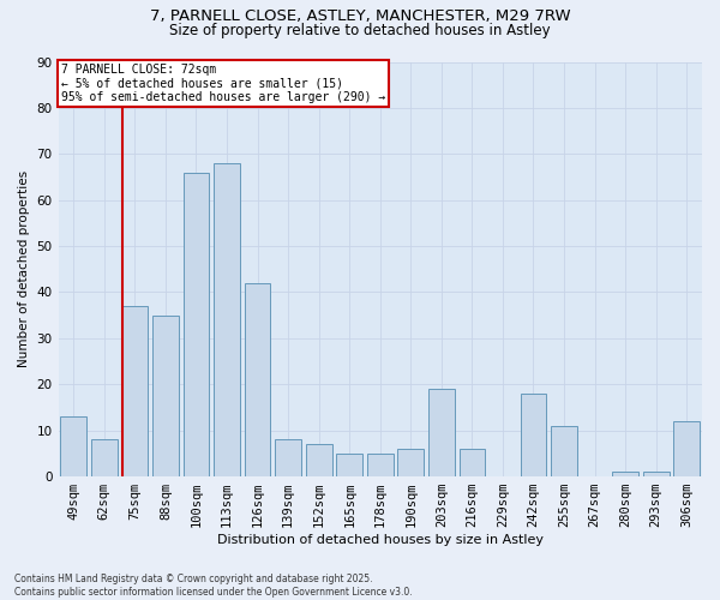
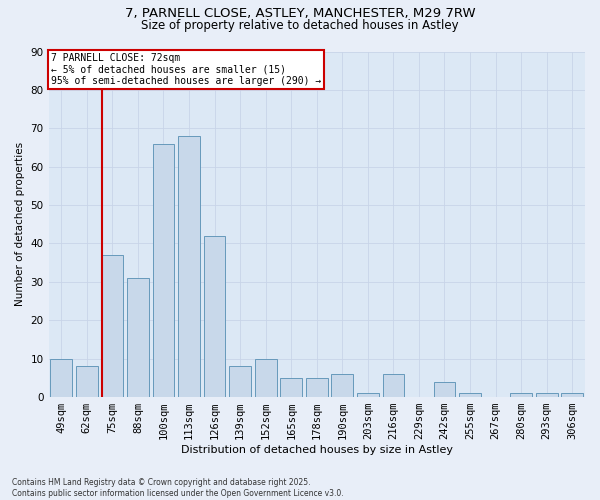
49sqm: 13 -> 10
88sqm: 35 -> 31
152sqm: 7 -> 10
203sqm: 19 -> 1
242sqm: 18 -> 4
255sqm: 11 -> 1
306sqm: 12 -> 1
